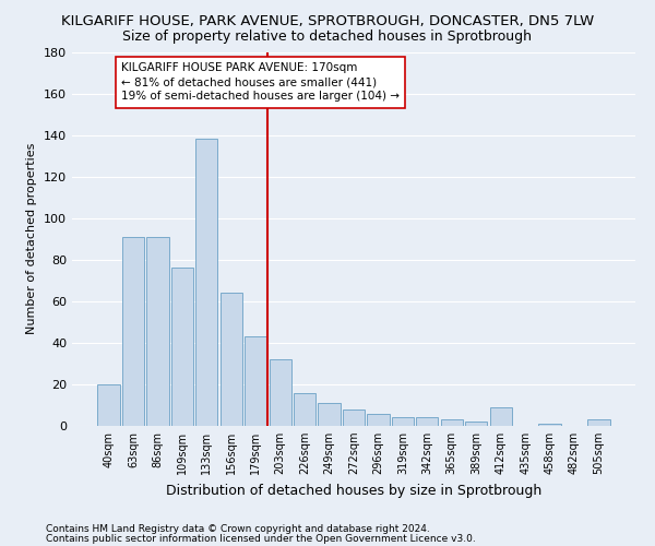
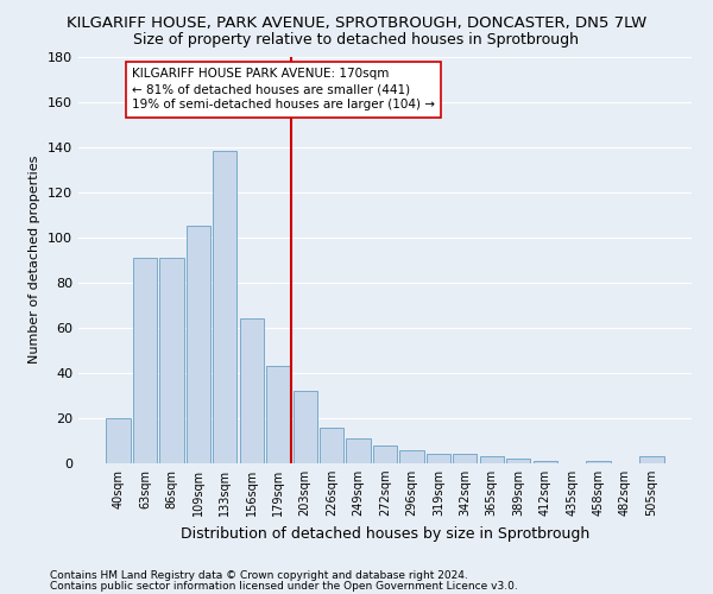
109sqm: 76 -> 105
412sqm: 9 -> 1
